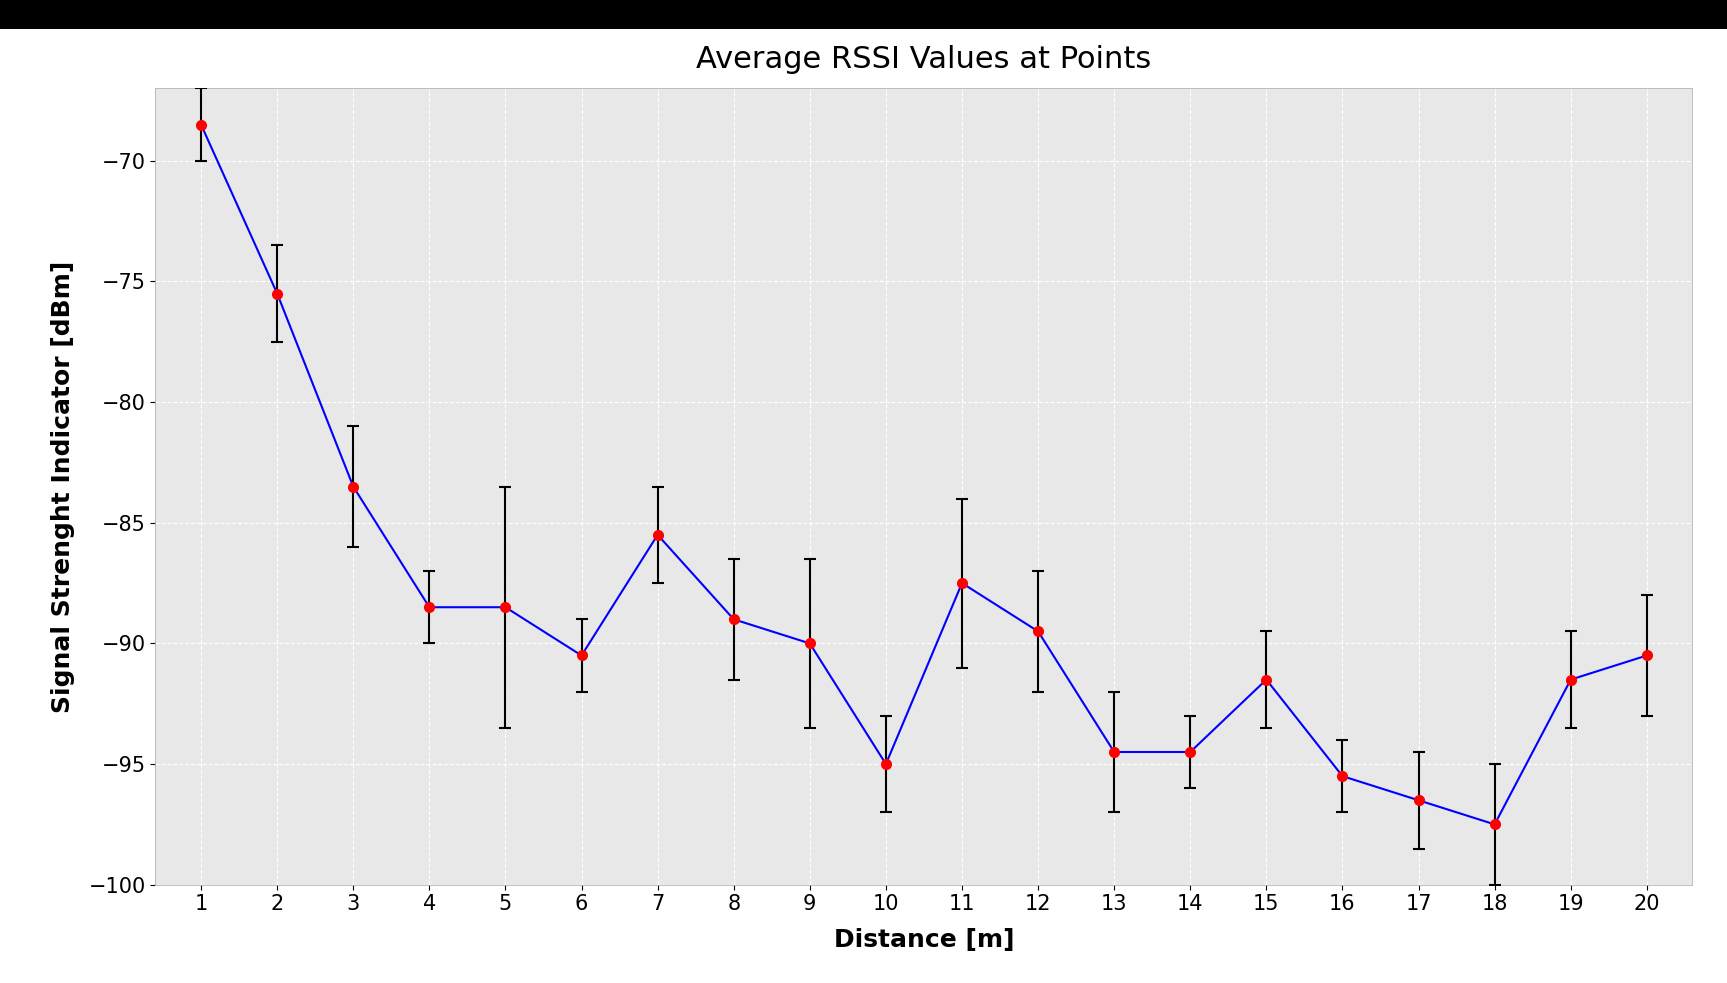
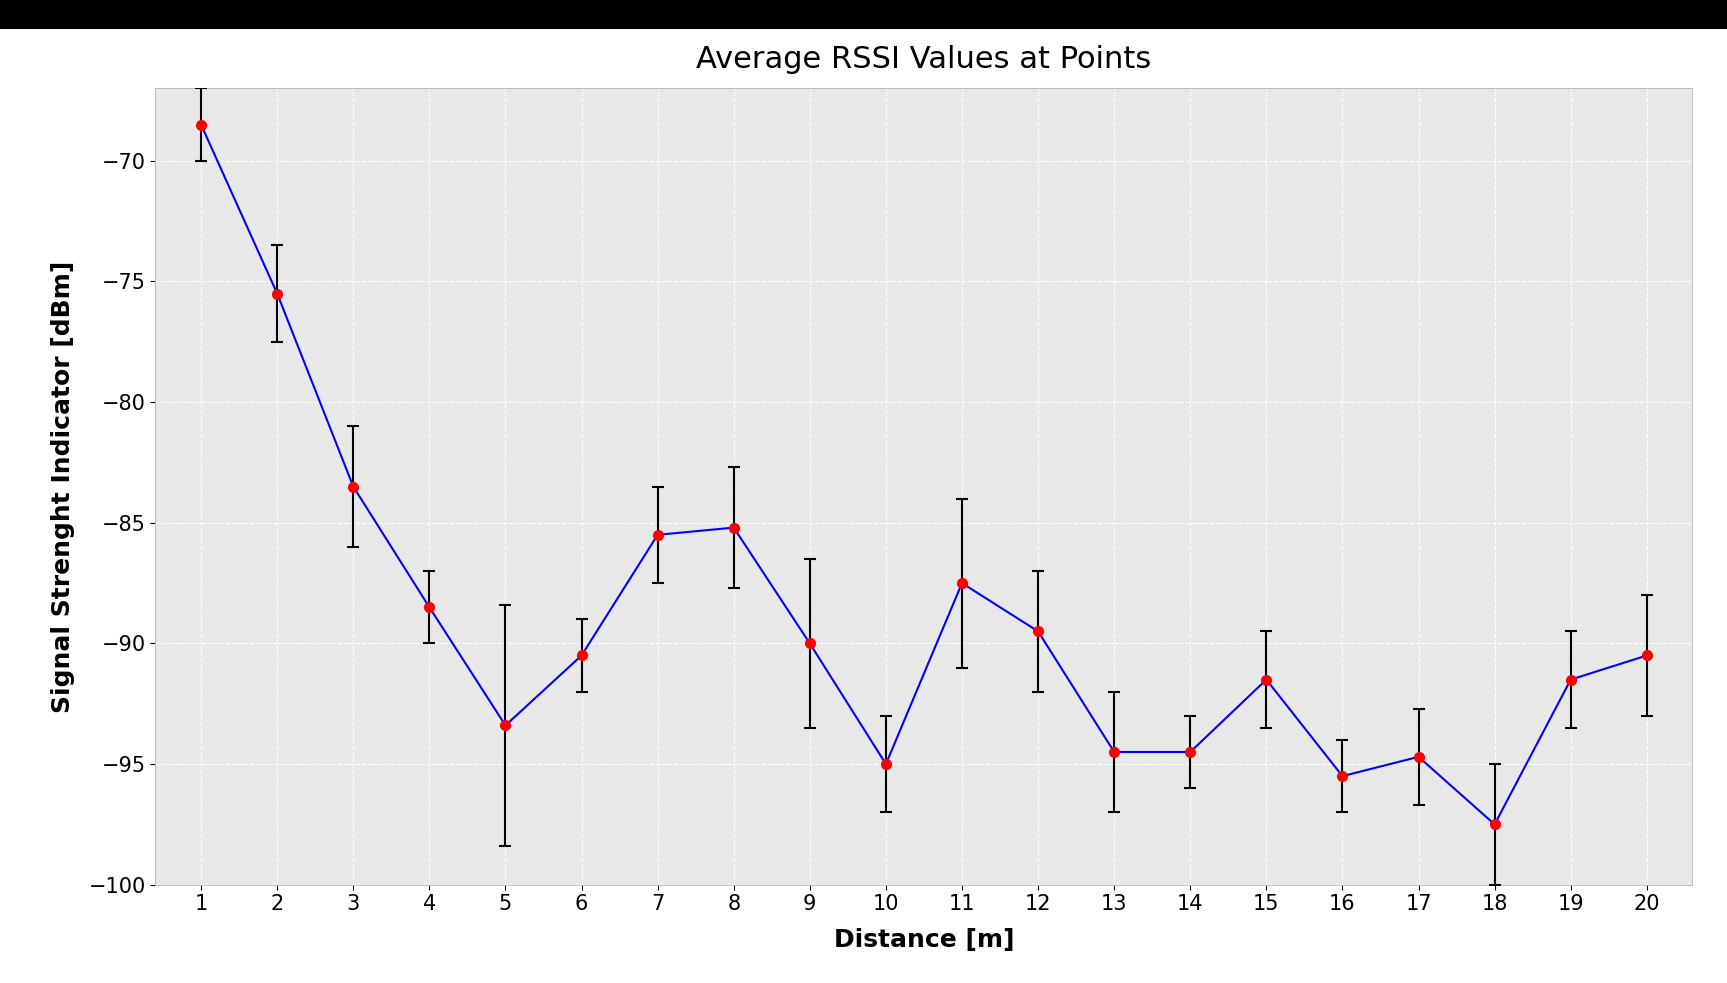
5: -88.5 -> -93.4
8: -89.0 -> -85.2
17: -96.5 -> -94.7
